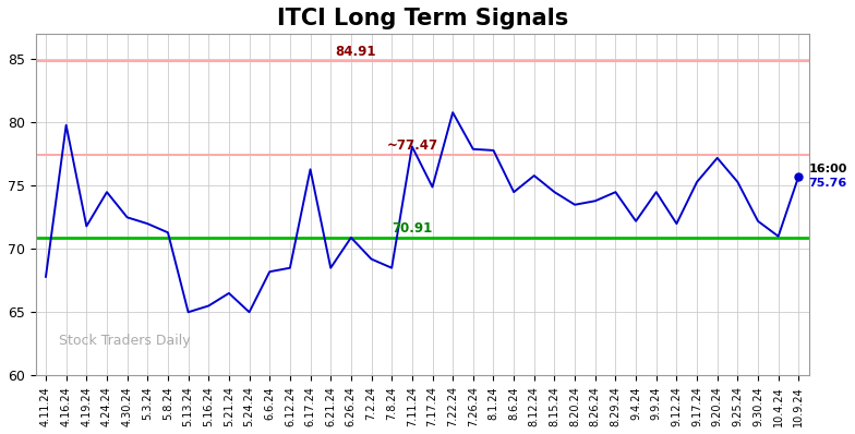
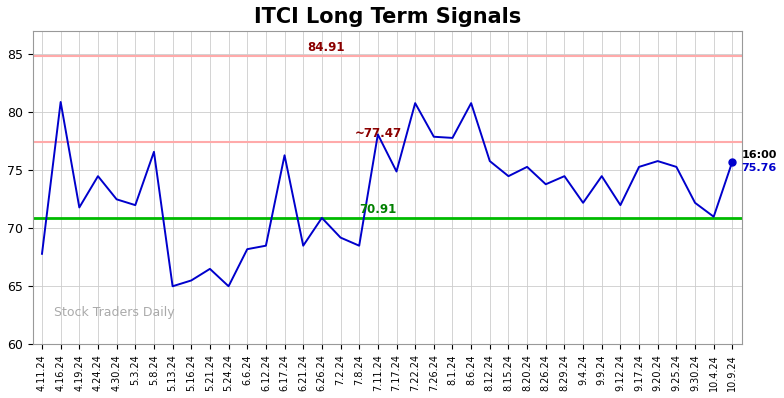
4.16.24: 79.8 -> 80.9
5.8.24: 71.3 -> 76.6
8.6.24: 74.5 -> 80.8
8.20.24: 73.5 -> 75.3
9.20.24: 77.2 -> 75.8
